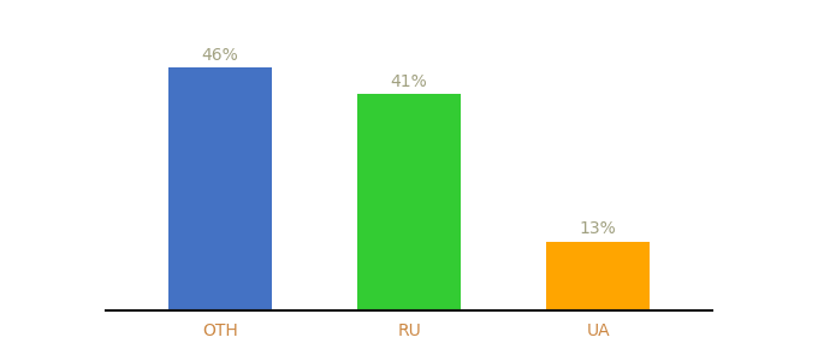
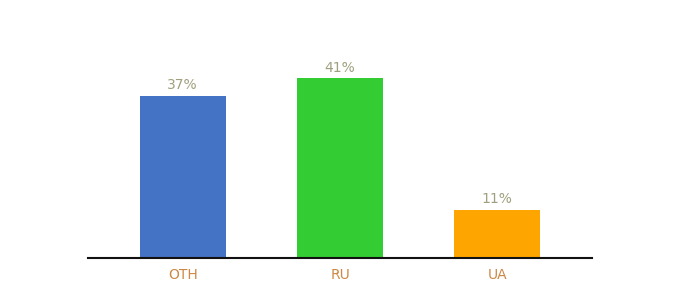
OTH: 46% -> 37%
UA: 13% -> 11%
